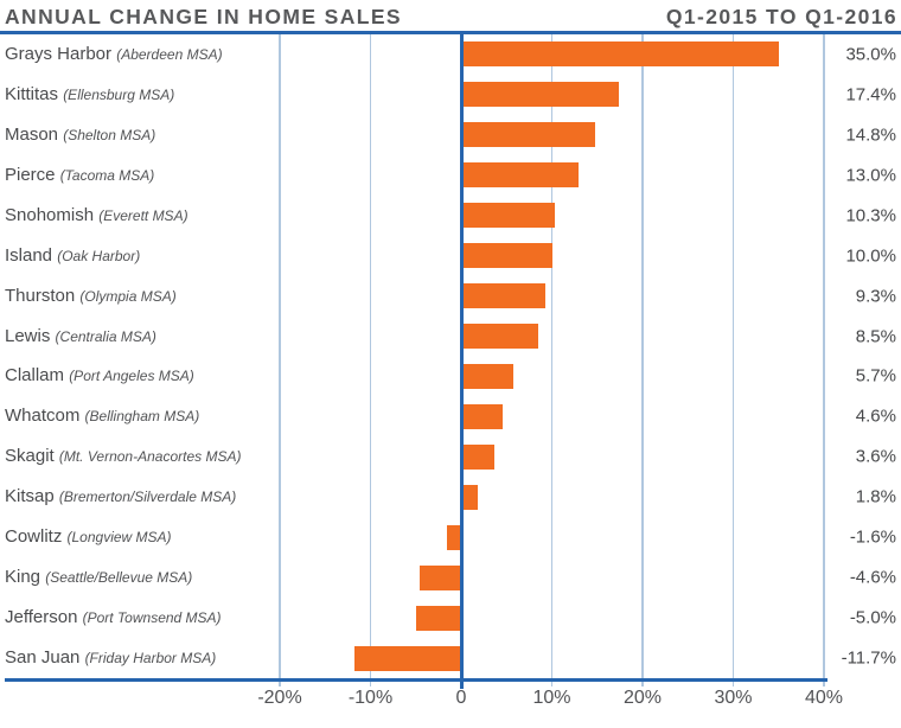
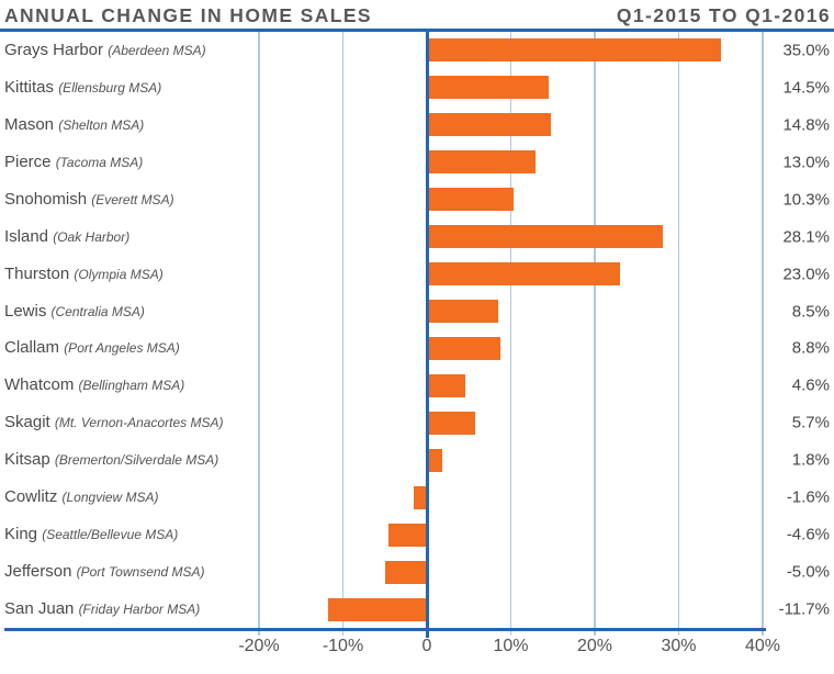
Kittitas: 17.4% -> 14.5%
Island: 10.0% -> 28.1%
Thurston: 9.3% -> 23.0%
Clallam: 5.7% -> 8.8%
Skagit: 3.6% -> 5.7%
